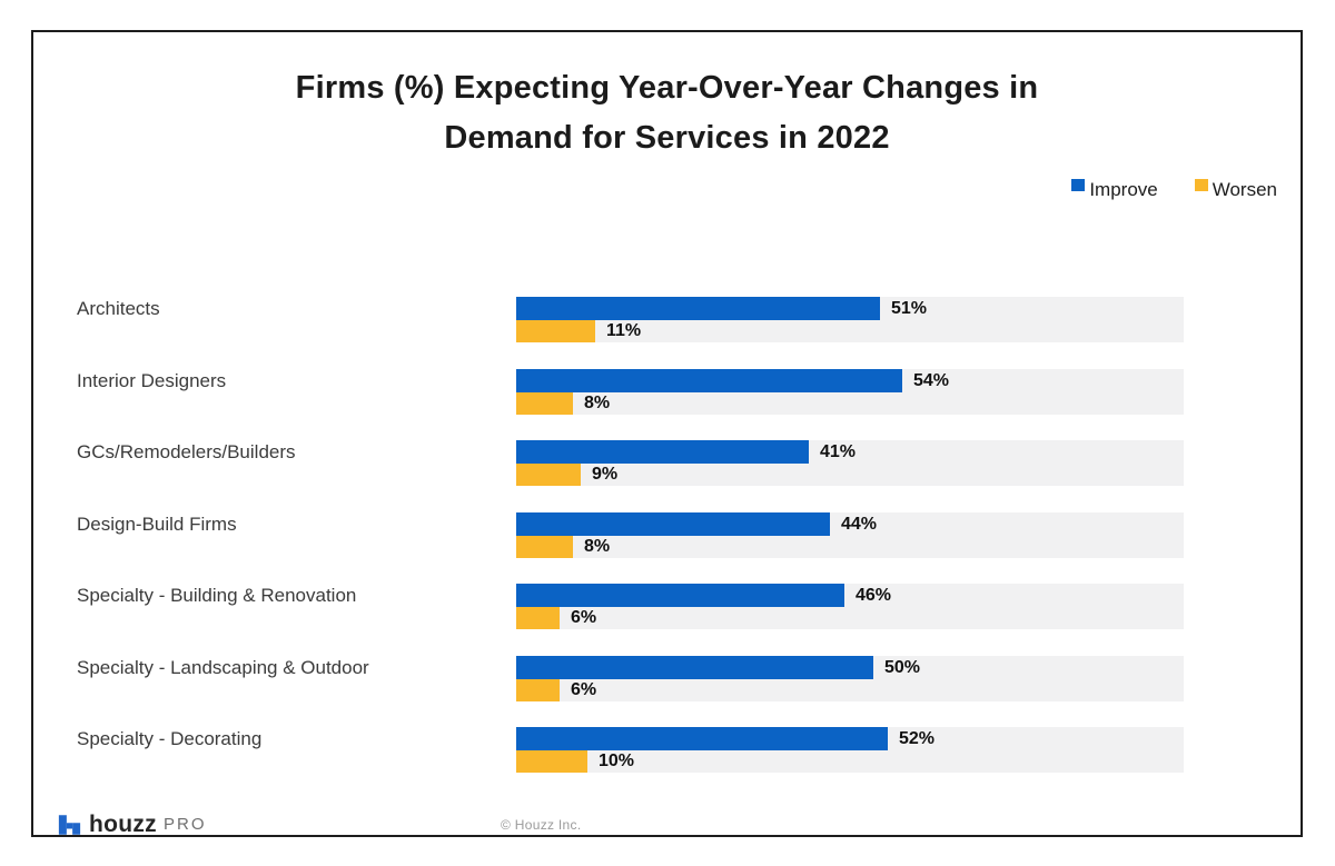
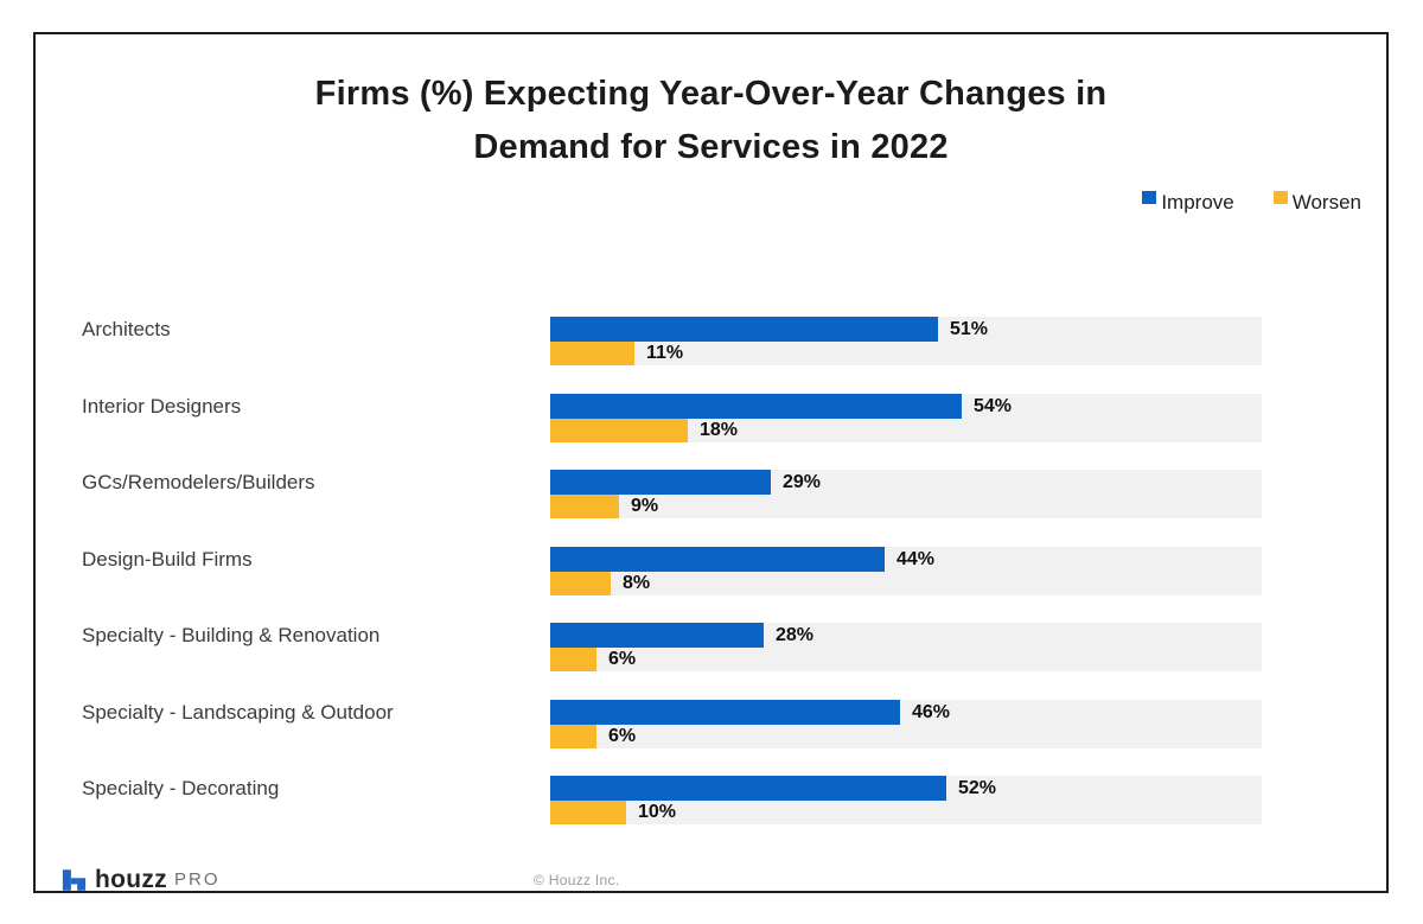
Worsen/Interior Designers: 8% -> 18%
Improve/GCs/Remodelers/Builders: 41% -> 29%
Improve/Specialty - Building & Renovation: 46% -> 28%
Improve/Specialty - Landscaping & Outdoor: 50% -> 46%
